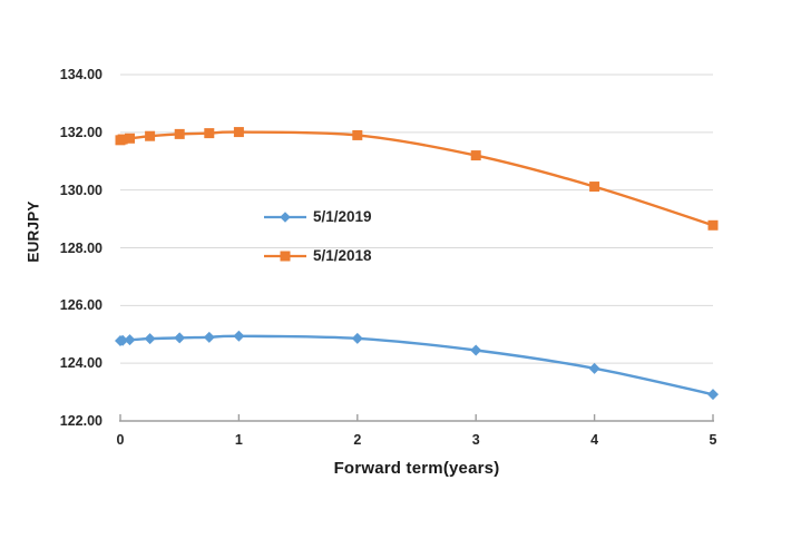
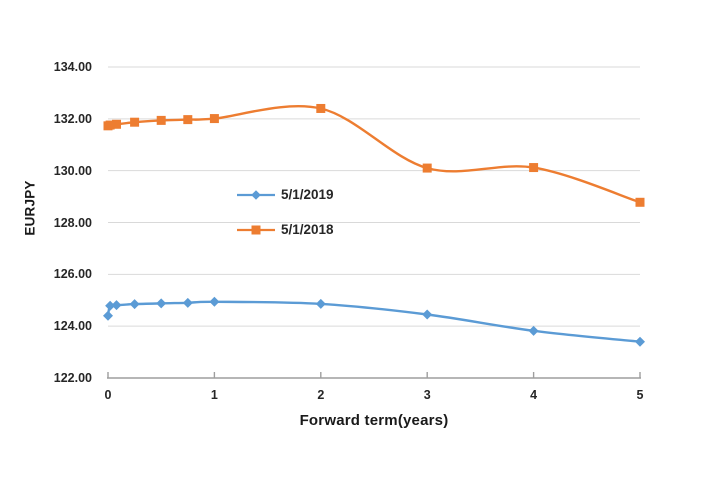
5/1/2019/0: 124.8 -> 124.4
5/1/2018/2: 131.9 -> 132.4
5/1/2018/3: 131.2 -> 130.1
5/1/2019/5: 122.9 -> 123.4
